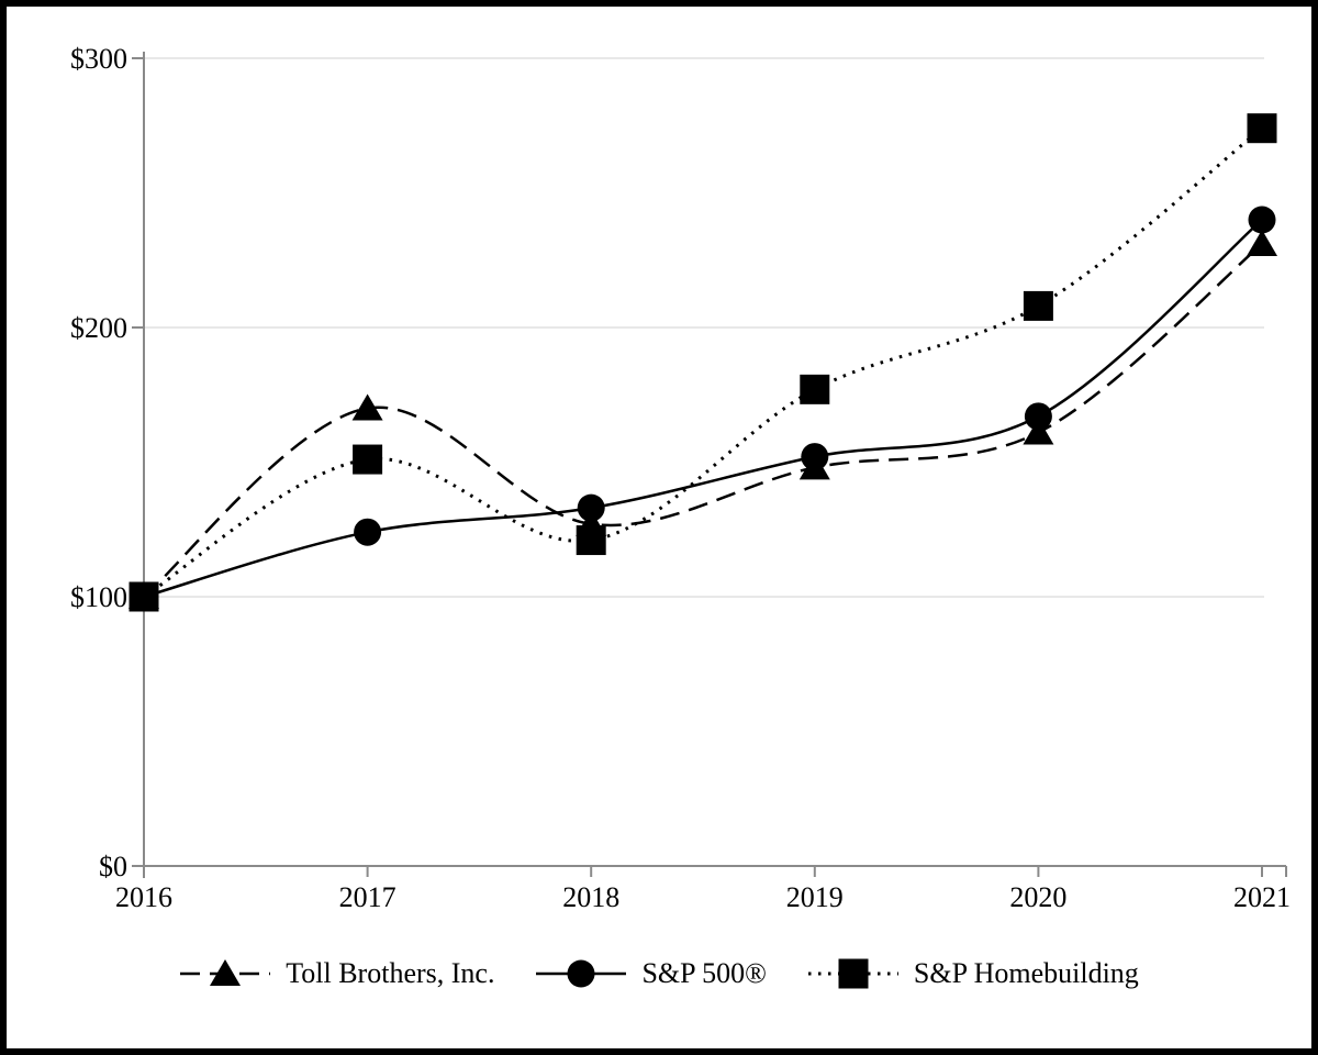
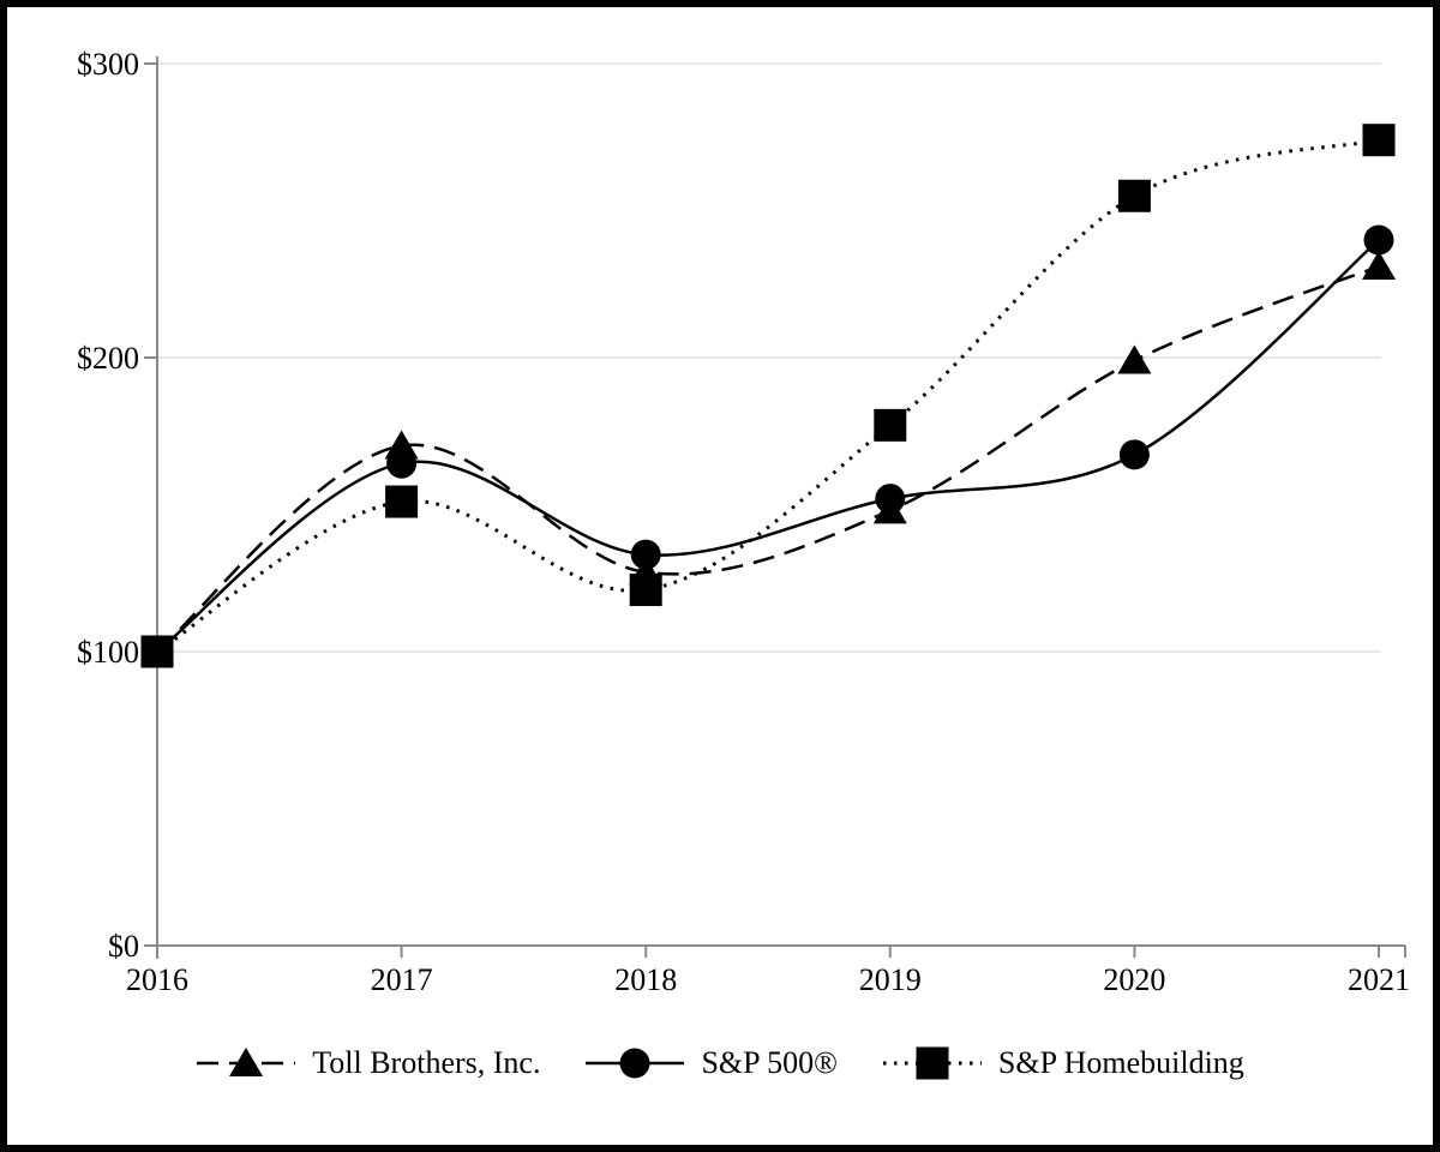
S&P 500®/2017: $124 -> $164
Toll Brothers, Inc./2020: $161 -> $199
S&P Homebuilding/2020: $208 -> $255
